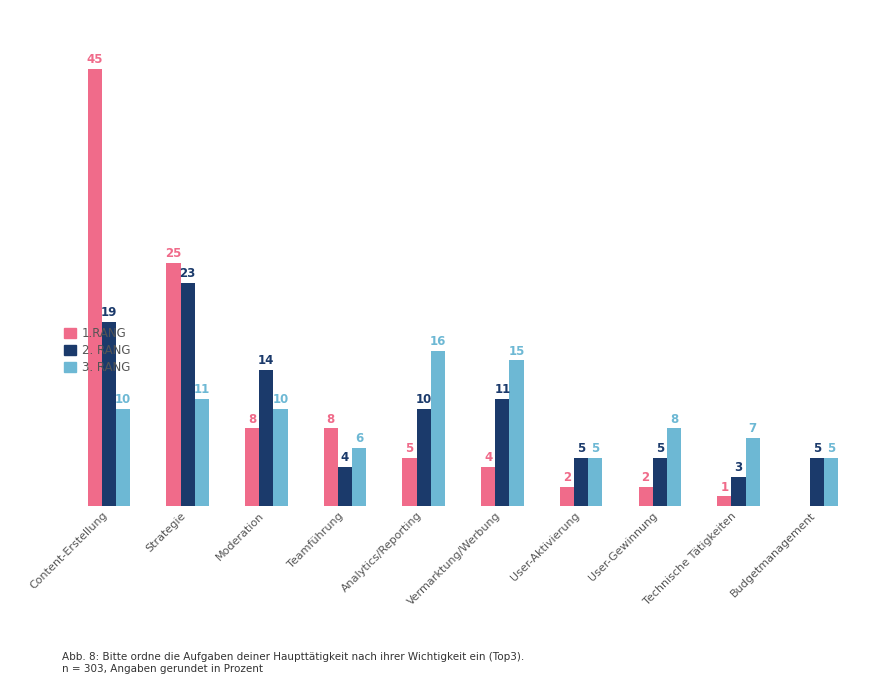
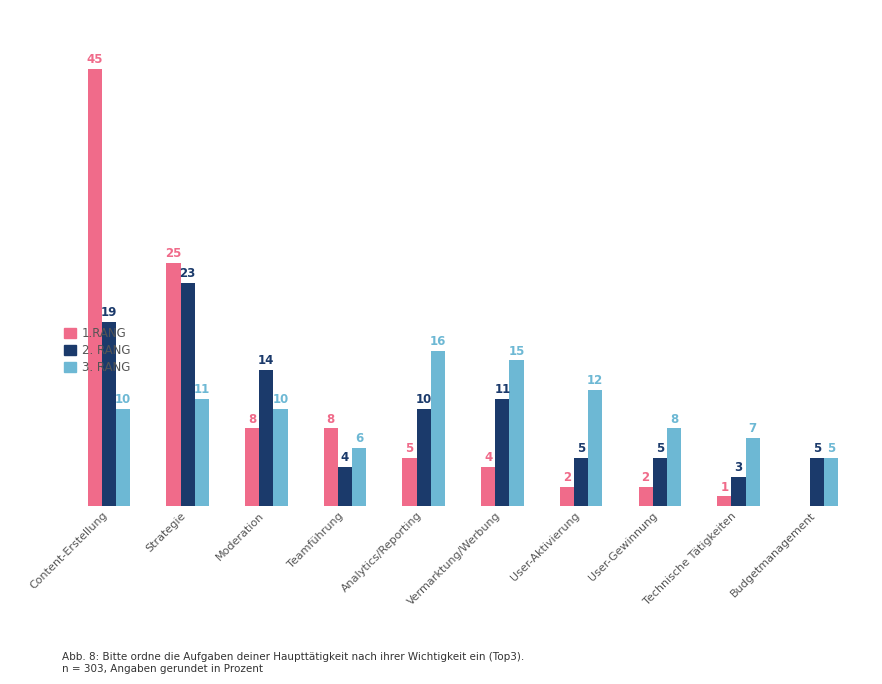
3. RANG/User-Aktivierung: 5 -> 12
